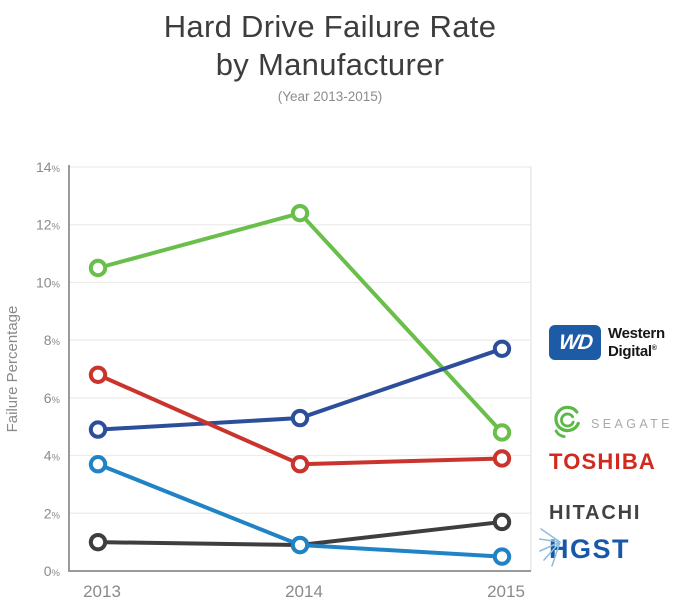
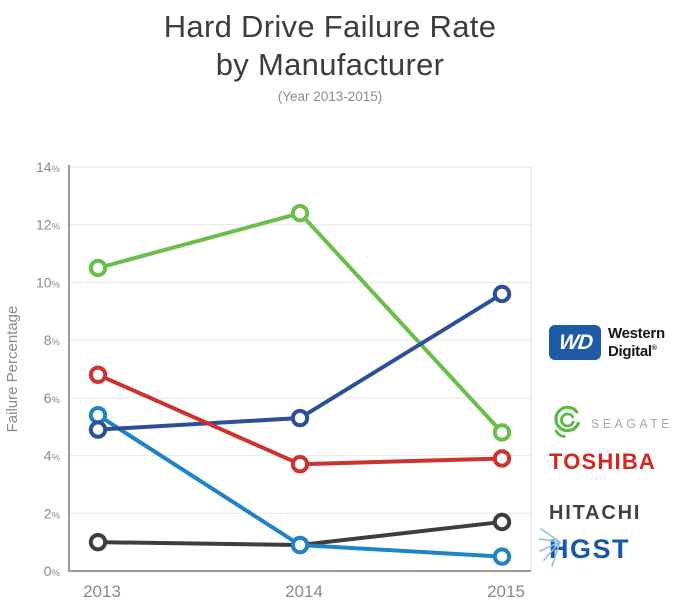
HGST/2013: 3.7 -> 5.4
Western Digital/2015: 7.7 -> 9.6
